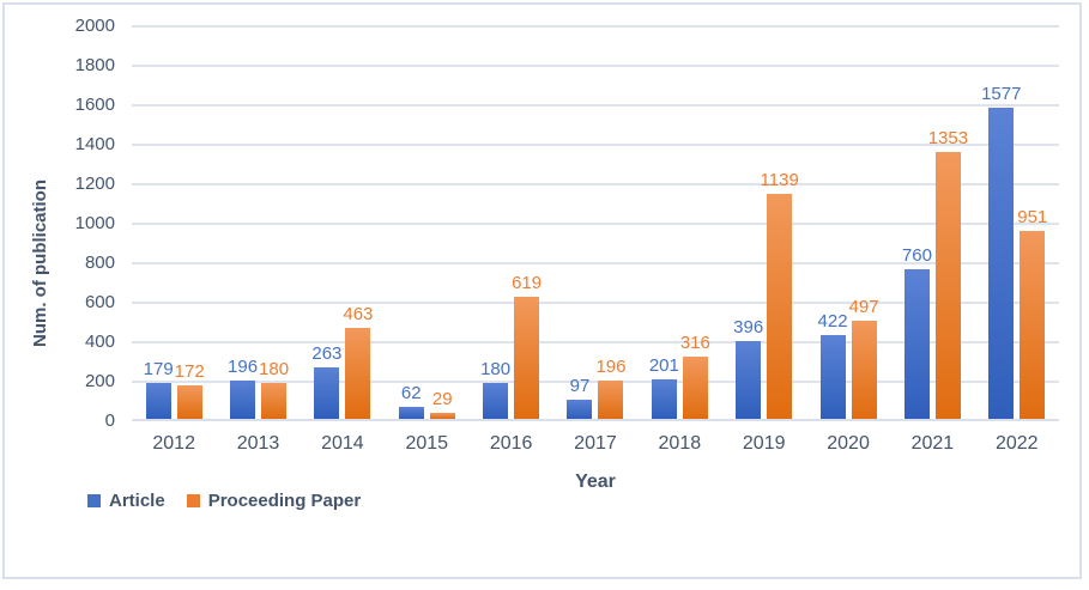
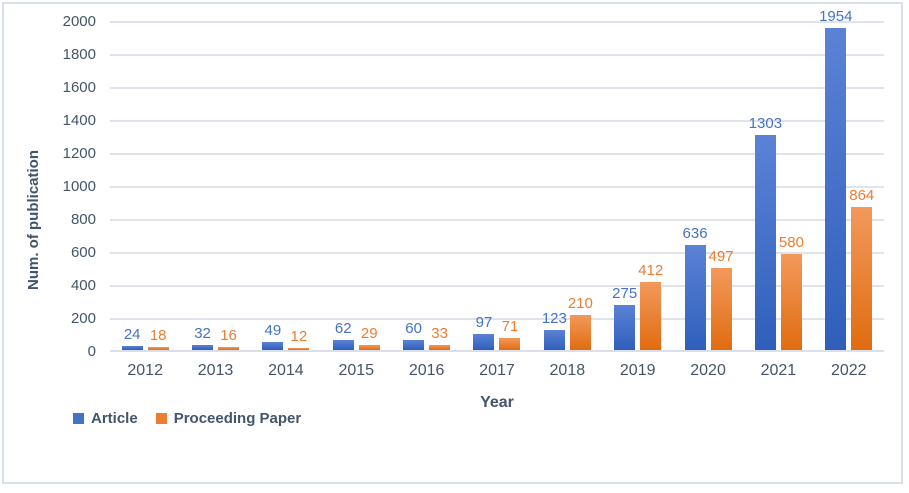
Article/2012: 179 -> 24
Proceeding Paper/2012: 172 -> 18
Article/2013: 196 -> 32
Proceeding Paper/2013: 180 -> 16
Article/2014: 263 -> 49
Proceeding Paper/2014: 463 -> 12
Article/2016: 180 -> 60
Proceeding Paper/2016: 619 -> 33
Proceeding Paper/2017: 196 -> 71
Article/2018: 201 -> 123
Proceeding Paper/2018: 316 -> 210
Article/2019: 396 -> 275
Proceeding Paper/2019: 1139 -> 412
Article/2020: 422 -> 636
Article/2021: 760 -> 1303
Proceeding Paper/2021: 1353 -> 580
Article/2022: 1577 -> 1954
Proceeding Paper/2022: 951 -> 864
